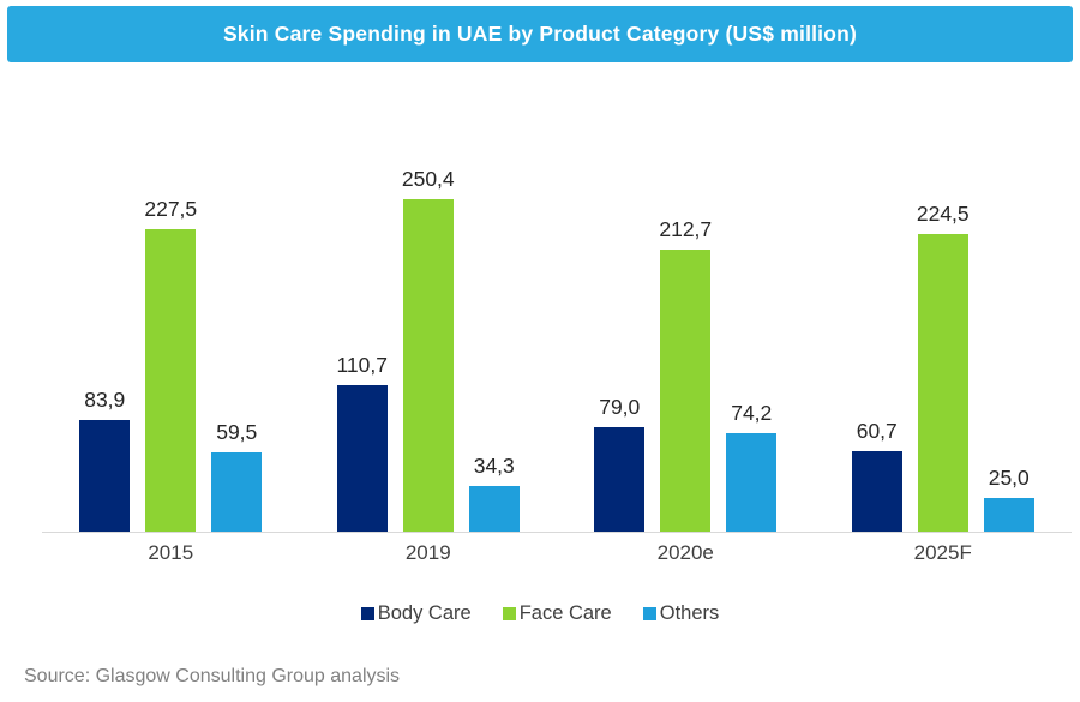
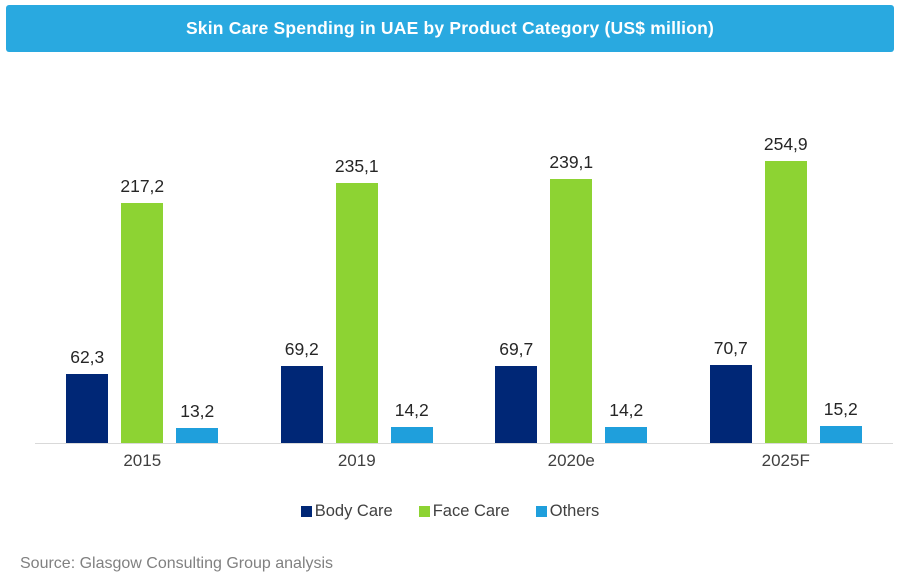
Body Care/2015: 83,9 -> 62,3
Face Care/2015: 227,5 -> 217,2
Others/2015: 59,5 -> 13,2
Body Care/2019: 110,7 -> 69,2
Face Care/2019: 250,4 -> 235,1
Others/2019: 34,3 -> 14,2
Body Care/2020e: 79,0 -> 69,7
Face Care/2020e: 212,7 -> 239,1
Others/2020e: 74,2 -> 14,2
Body Care/2025F: 60,7 -> 70,7
Face Care/2025F: 224,5 -> 254,9
Others/2025F: 25,0 -> 15,2
